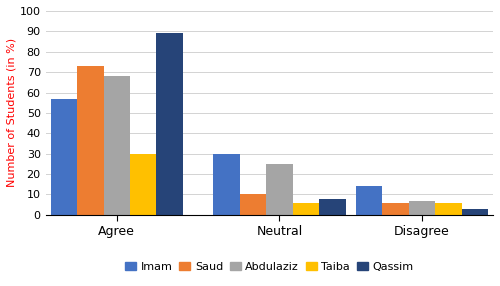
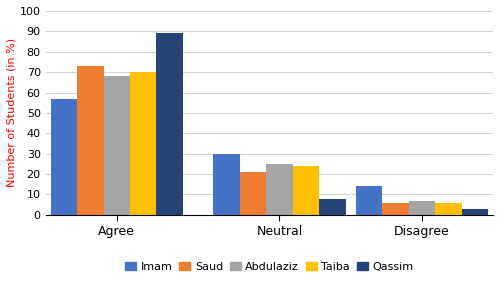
Taiba/Agree: 30 -> 70
Saud/Neutral: 10 -> 21
Taiba/Neutral: 6 -> 24
